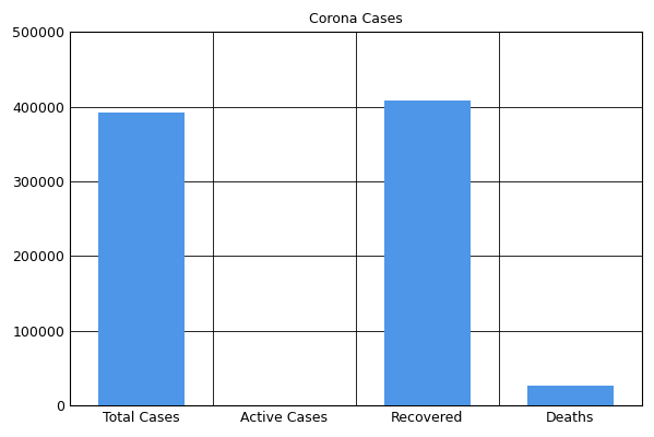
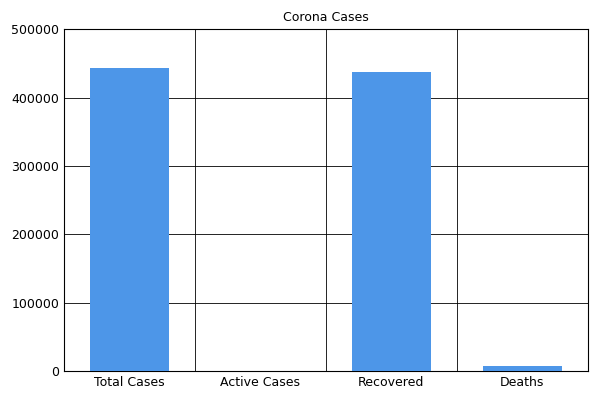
Total Cases: 392000 -> 443000
Recovered: 408000 -> 437000
Deaths: 26000 -> 8000
